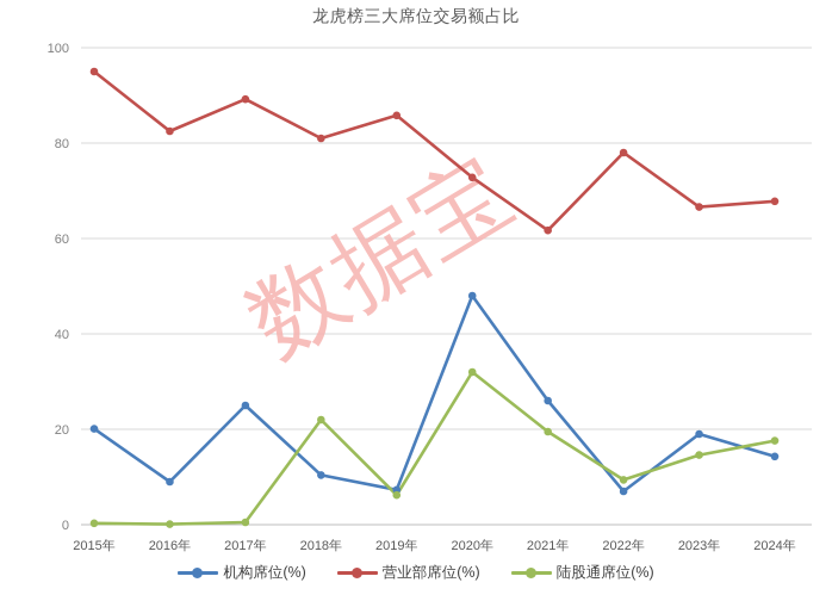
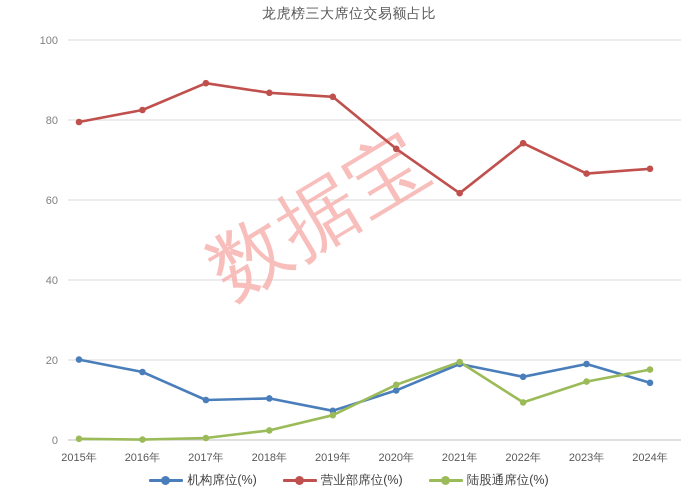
营业部席位(%)/2015年: 95 -> 80
机构席位(%)/2016年: 9 -> 17
机构席位(%)/2017年: 25 -> 10
营业部席位(%)/2018年: 81 -> 87
陆股通席位(%)/2018年: 22 -> 2
机构席位(%)/2020年: 48 -> 12
陆股通席位(%)/2020年: 32 -> 14
机构席位(%)/2021年: 26 -> 19
机构席位(%)/2022年: 7 -> 16
营业部席位(%)/2022年: 78 -> 74
